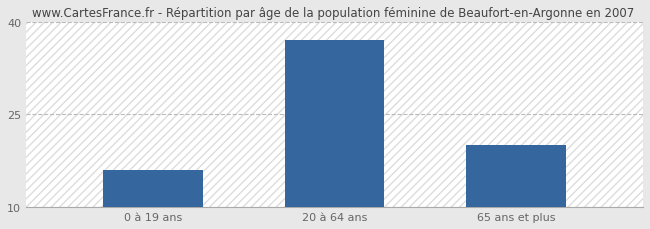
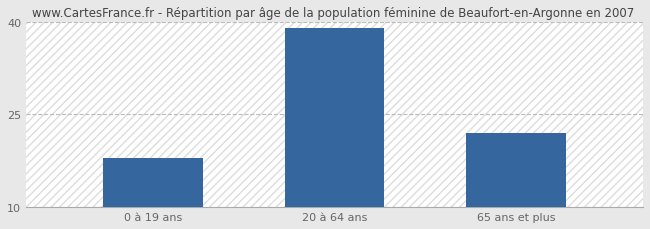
0 à 19 ans: 16 -> 18
20 à 64 ans: 37 -> 39
65 ans et plus: 20 -> 22
